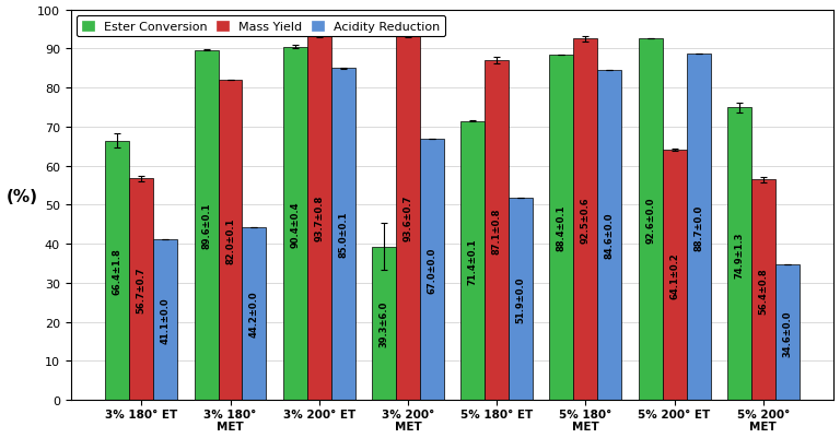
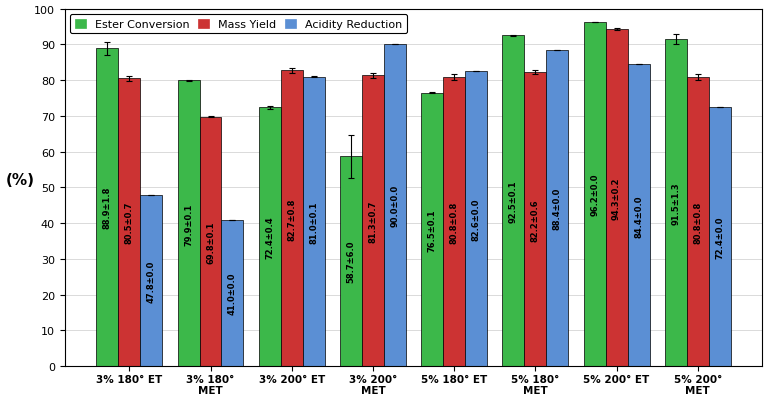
Ester Conversion/3% 180° ET: 66.4 -> 88.9
Mass Yield/3% 180° ET: 56.7 -> 80.5
Acidity Reduction/3% 180° ET: 41.1 -> 47.8
Ester Conversion/3% 180° MET: 89.6 -> 79.9
Mass Yield/3% 180° MET: 82.0 -> 69.8
Acidity Reduction/3% 180° MET: 44.2 -> 41.0
Ester Conversion/3% 200° ET: 90.4 -> 72.4
Mass Yield/3% 200° ET: 93.7 -> 82.7
Acidity Reduction/3% 200° ET: 85.0 -> 81.0
Ester Conversion/3% 200° MET: 39.3 -> 58.7
Mass Yield/3% 200° MET: 93.6 -> 81.3
Acidity Reduction/3% 200° MET: 67.0 -> 90.0
Ester Conversion/5% 180° ET: 71.4 -> 76.5
Mass Yield/5% 180° ET: 87.1 -> 80.8
Acidity Reduction/5% 180° ET: 51.9 -> 82.6
Ester Conversion/5% 180° MET: 88.4 -> 92.5
Mass Yield/5% 180° MET: 92.5 -> 82.2
Acidity Reduction/5% 180° MET: 84.6 -> 88.4
Ester Conversion/5% 200° ET: 92.6 -> 96.2
Mass Yield/5% 200° ET: 64.1 -> 94.3
Acidity Reduction/5% 200° ET: 88.7 -> 84.4
Ester Conversion/5% 200° MET: 74.9 -> 91.5
Mass Yield/5% 200° MET: 56.4 -> 80.8
Acidity Reduction/5% 200° MET: 34.6 -> 72.4
